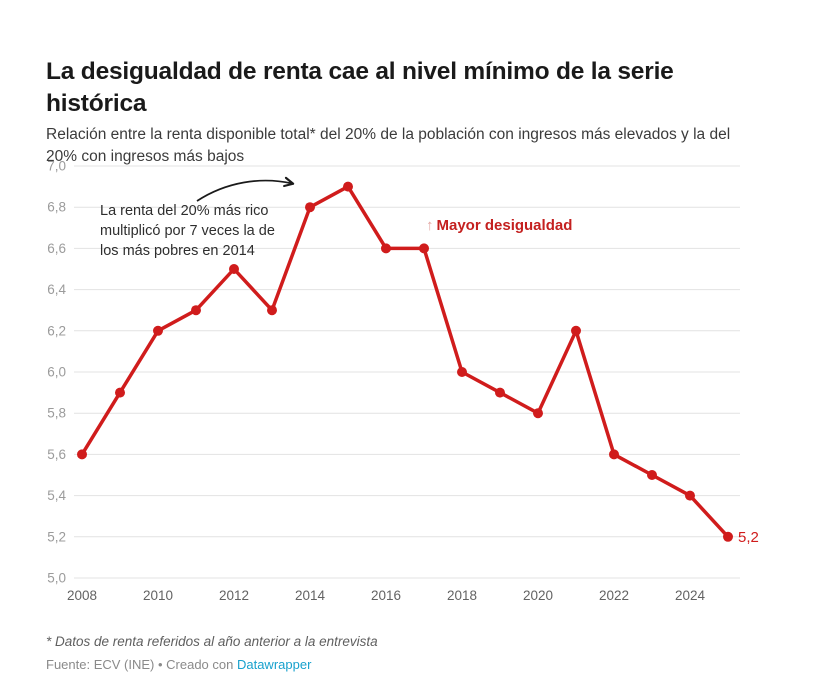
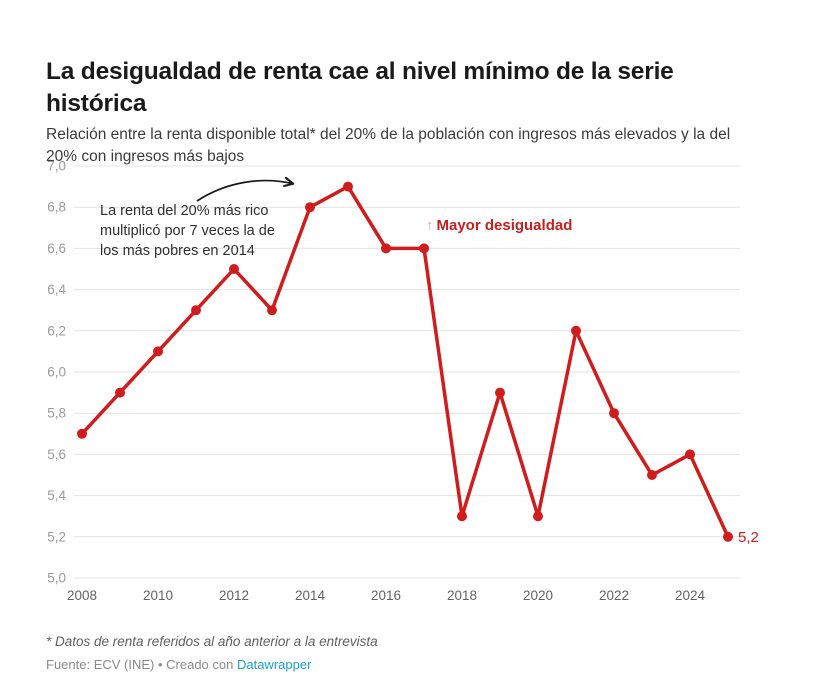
2008: 5,6 -> 5,7
2010: 6,2 -> 6,1
2018: 6,0 -> 5,3
2020: 5,8 -> 5,3
2022: 5,6 -> 5,8
2024: 5,4 -> 5,6
